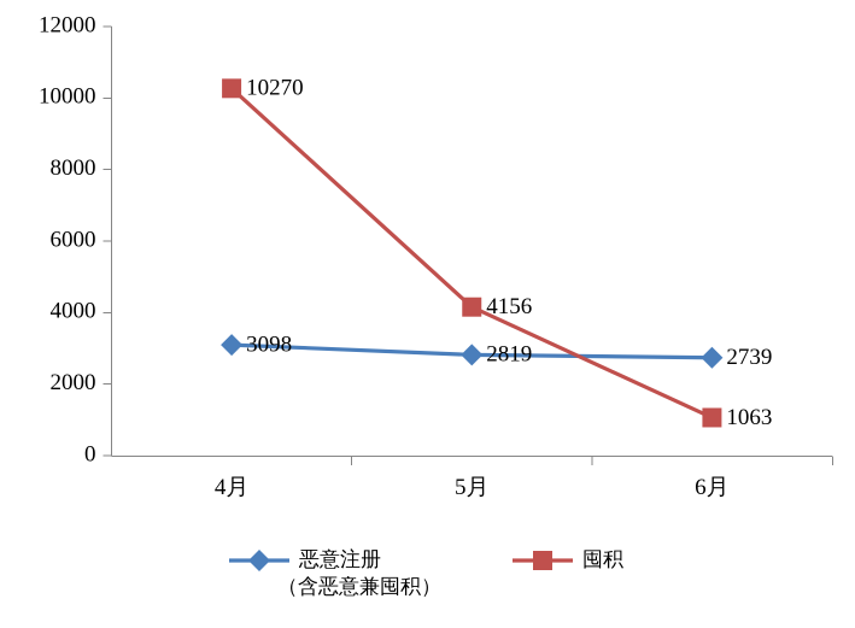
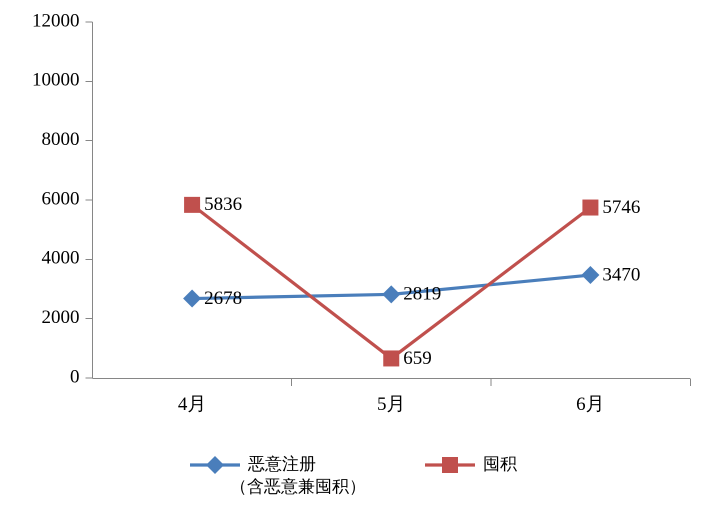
恶意注册/4月: 3098 -> 2678
囤积/4月: 10270 -> 5836
囤积/5月: 4156 -> 659
恶意注册/6月: 2739 -> 3470
囤积/6月: 1063 -> 5746
